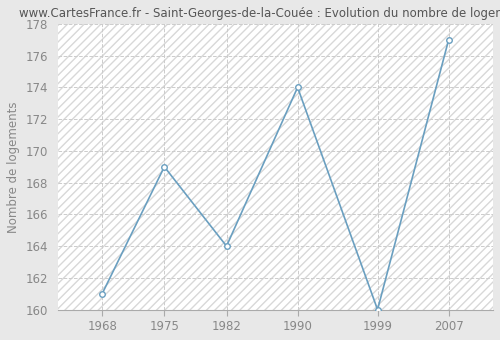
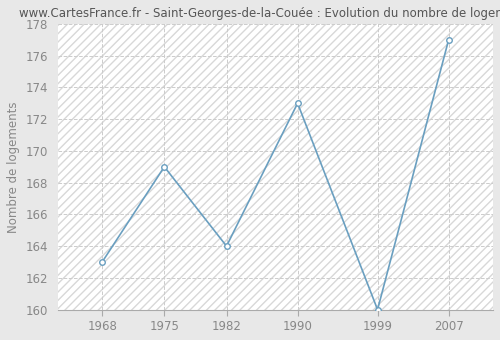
1968: 161 -> 163
1990: 174 -> 173
